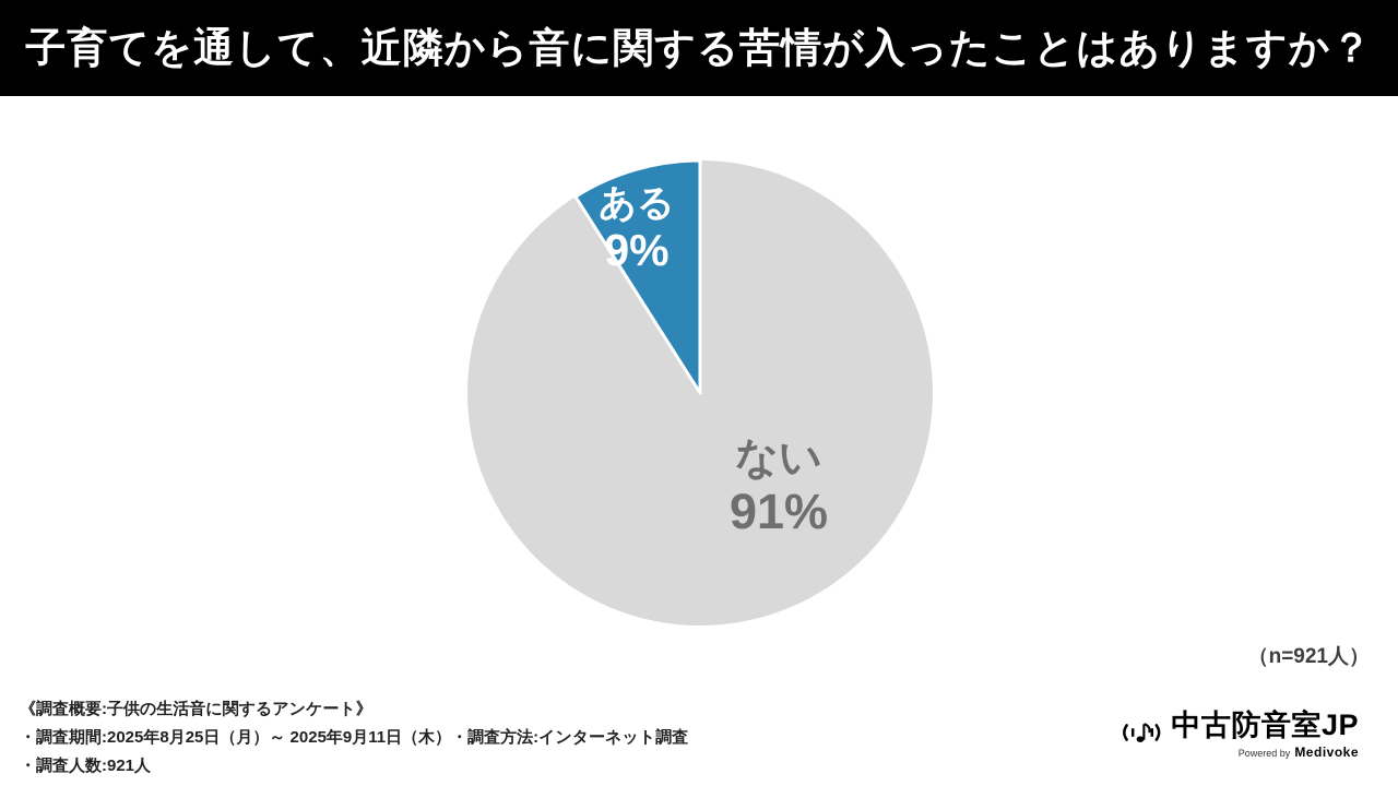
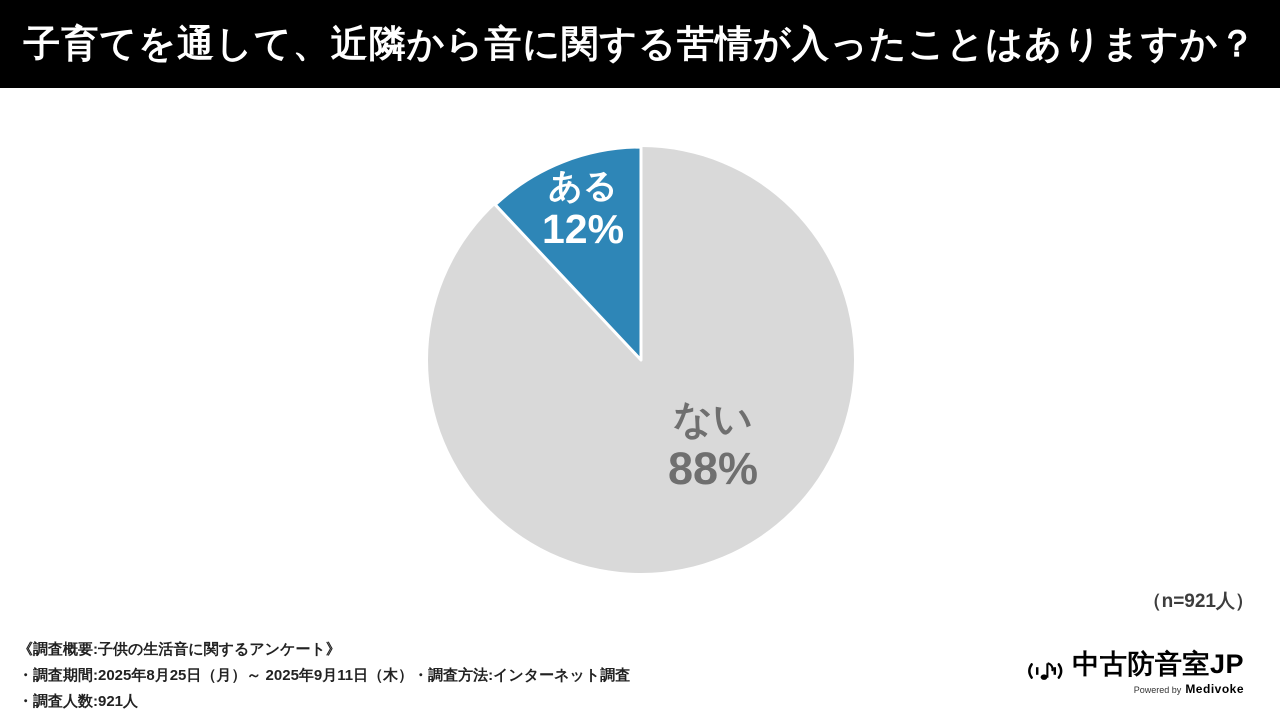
ある: 9% -> 12%
ない: 91% -> 88%
